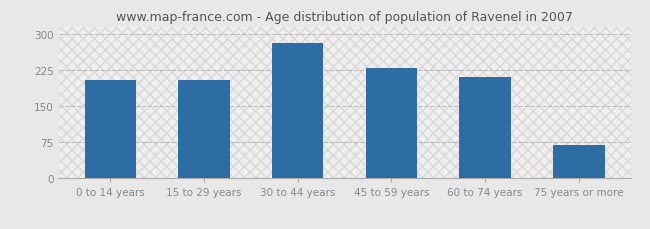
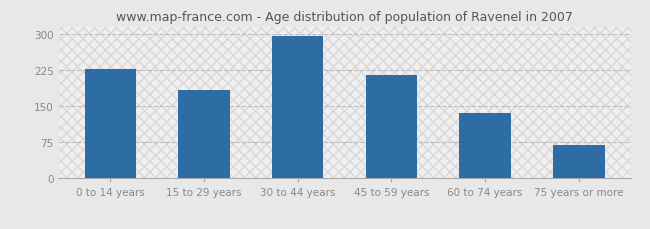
0 to 14 years: 205 -> 228
15 to 29 years: 205 -> 183
30 to 44 years: 280 -> 296
45 to 59 years: 230 -> 215
60 to 74 years: 210 -> 135
